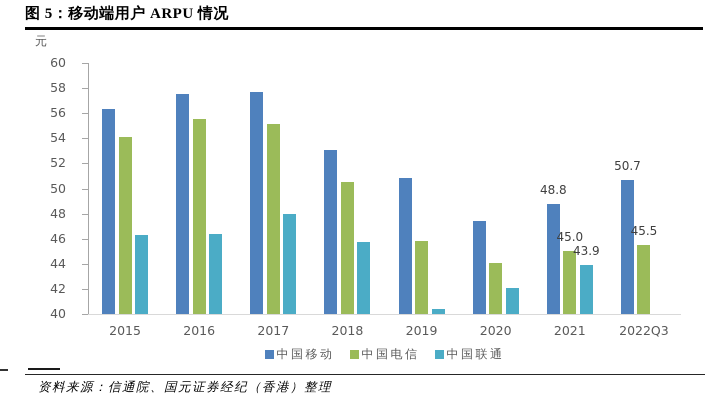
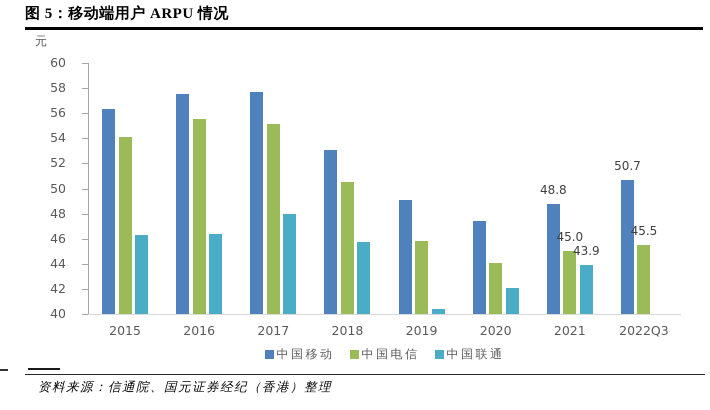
中国移动/2019: 50.8 -> 49.1
